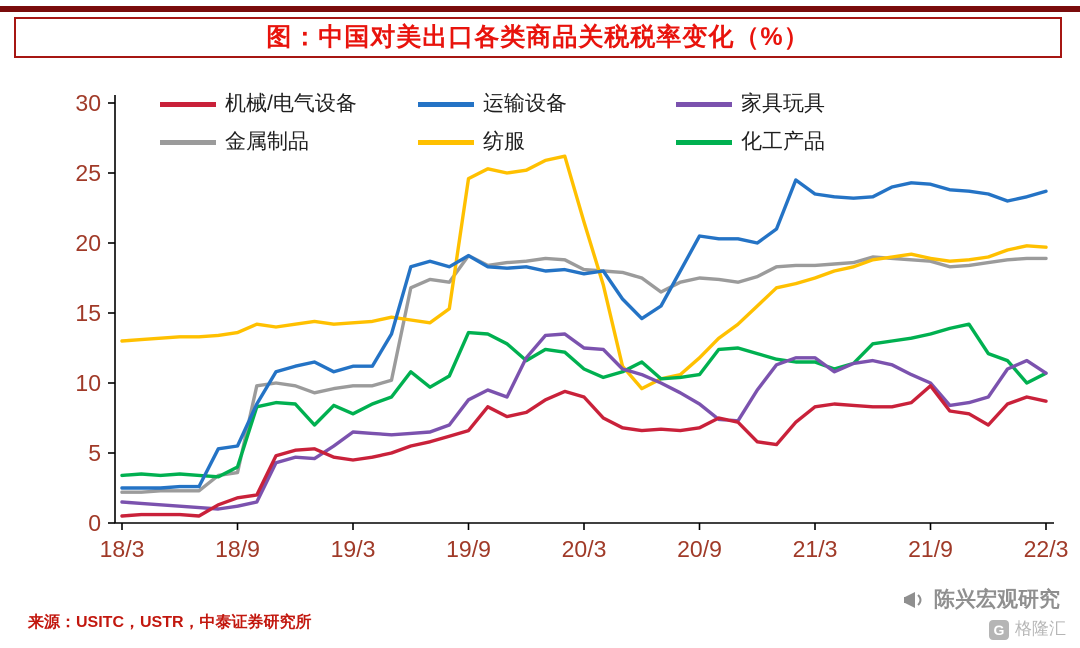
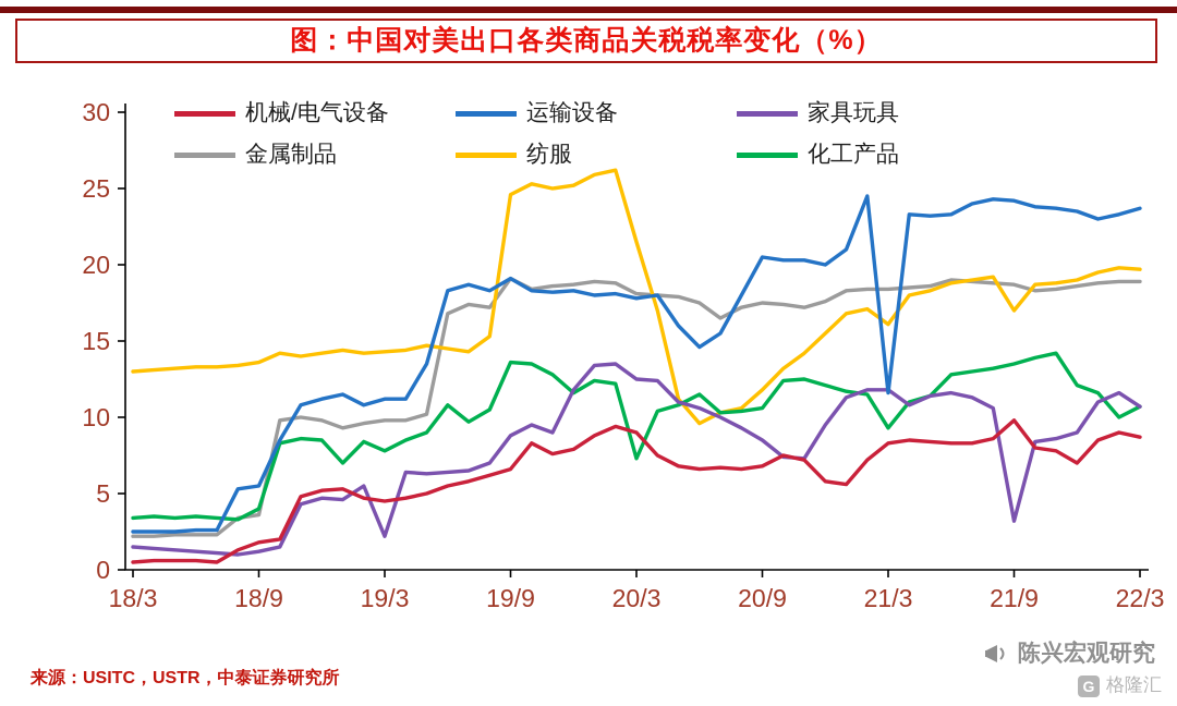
家具玩具/19/3: 6.5 -> 2.2
化工产品/20/3: 11.0 -> 7.3
运输设备/21/3: 23.5 -> 11.6
纺服/21/3: 17.5 -> 16.1
化工产品/21/3: 11.5 -> 9.3
家具玩具/21/9: 10.0 -> 3.2
纺服/21/9: 18.9 -> 17.0
